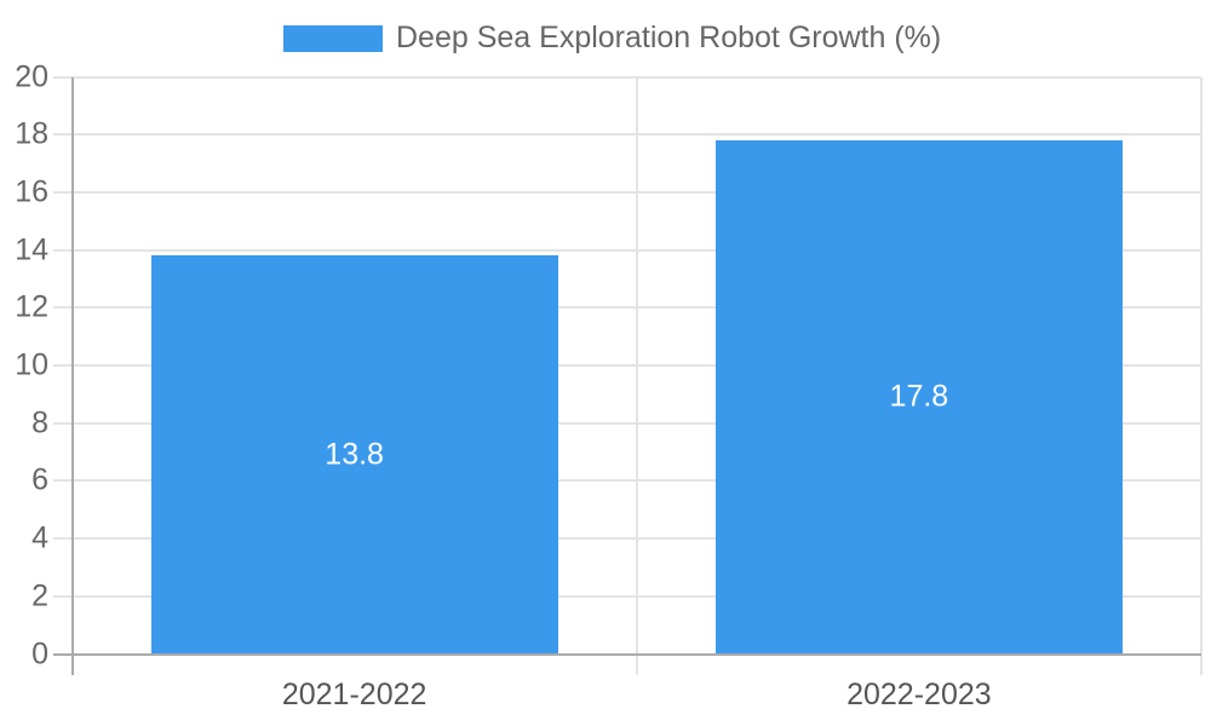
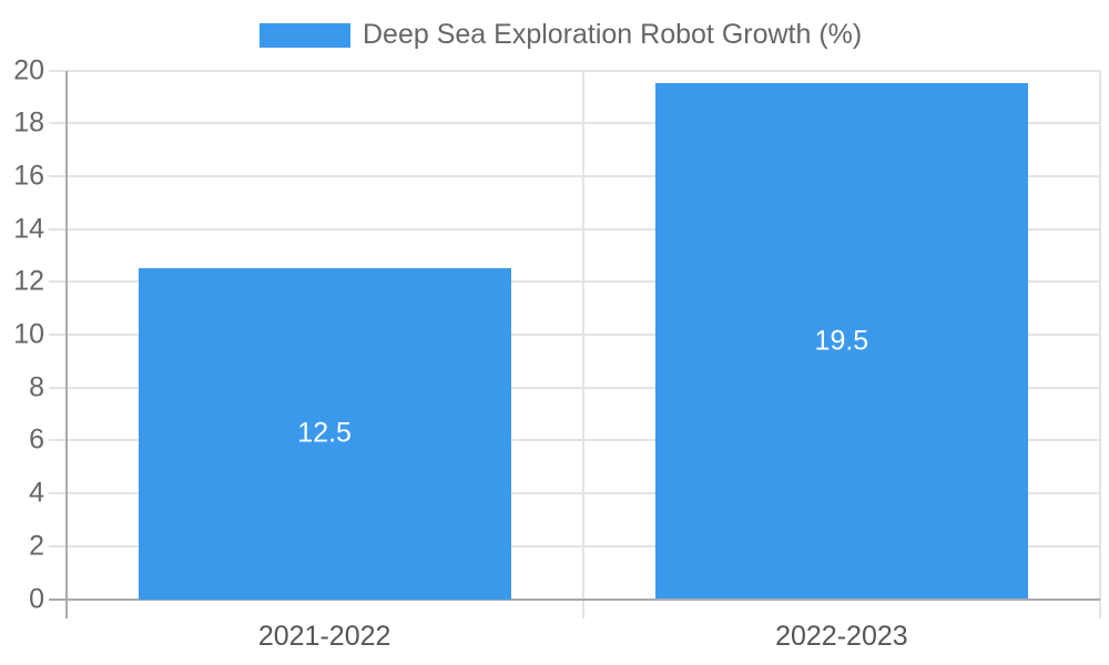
2021-2022: 13.8 -> 12.5
2022-2023: 17.8 -> 19.5
